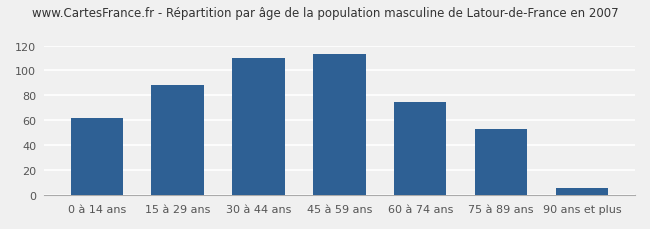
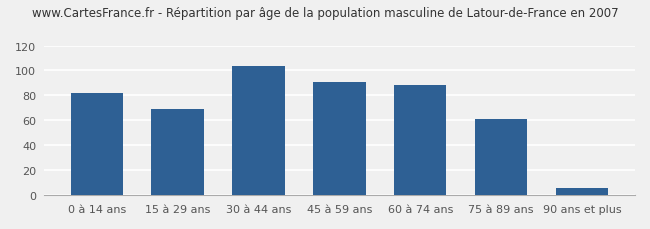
0 à 14 ans: 62 -> 82
15 à 29 ans: 88 -> 69
30 à 44 ans: 110 -> 104
45 à 59 ans: 113 -> 91
60 à 74 ans: 75 -> 88
75 à 89 ans: 53 -> 61
